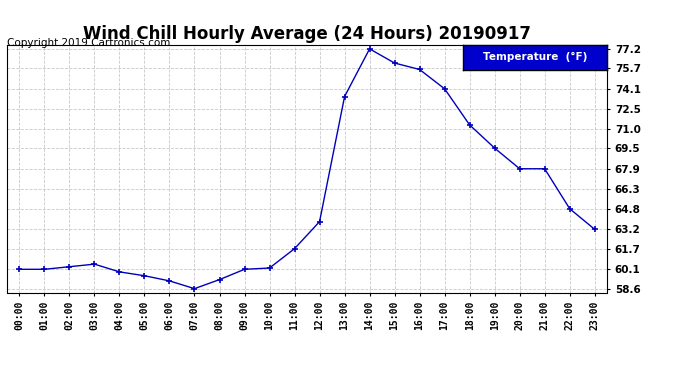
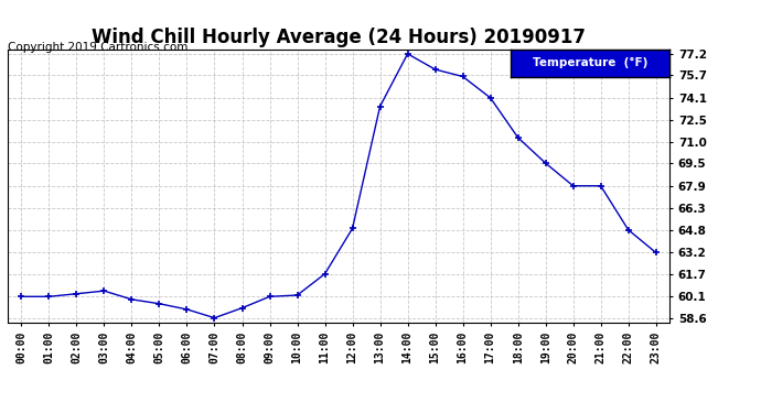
12:00: 63.8 -> 64.9
